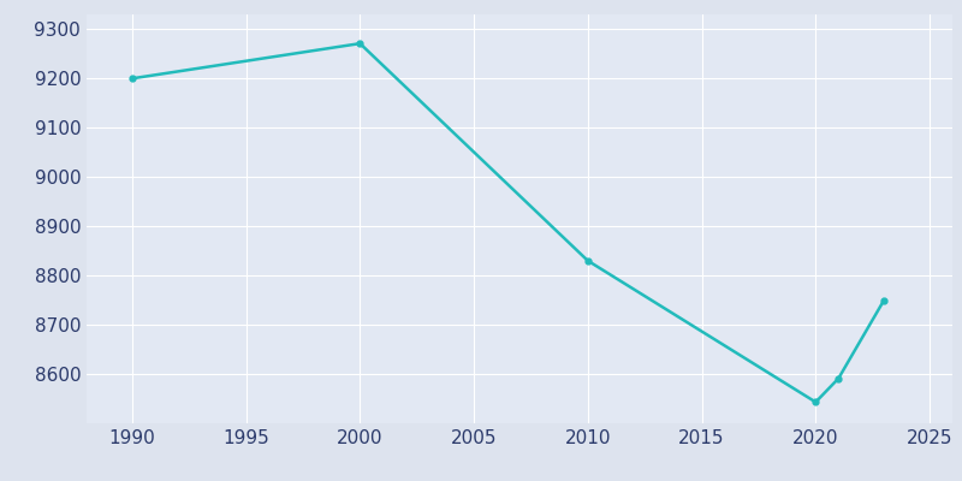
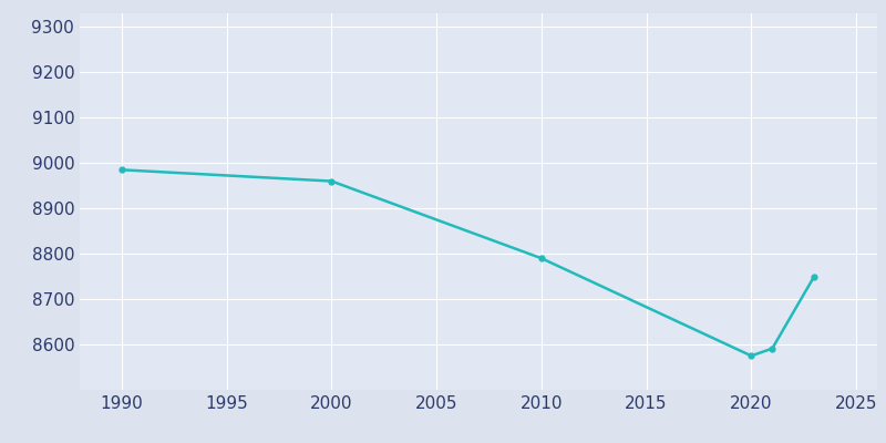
1990: 9200 -> 8985
2000: 9271 -> 8960
2010: 8830 -> 8790
2020: 8543 -> 8575
